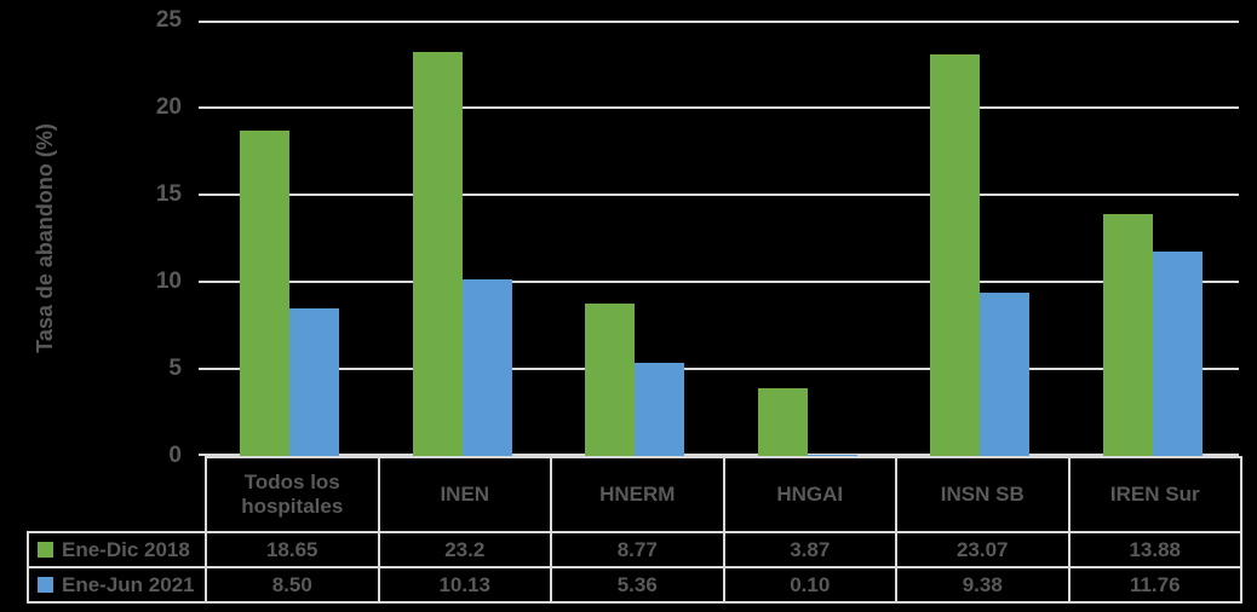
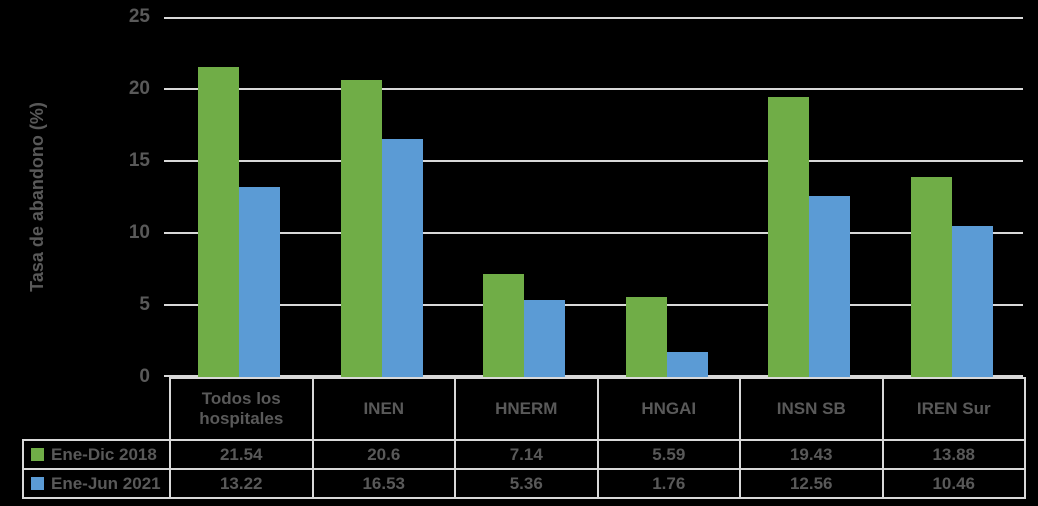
Ene-Dic 2018/Todos los hospitales: 18.65 -> 21.54
Ene-Jun 2021/Todos los hospitales: 8.50 -> 13.22
Ene-Dic 2018/INEN: 23.2 -> 20.6
Ene-Jun 2021/INEN: 10.13 -> 16.53
Ene-Dic 2018/HNERM: 8.77 -> 7.14
Ene-Dic 2018/HNGAI: 3.87 -> 5.59
Ene-Jun 2021/HNGAI: 0.10 -> 1.76
Ene-Dic 2018/INSN SB: 23.07 -> 19.43
Ene-Jun 2021/INSN SB: 9.38 -> 12.56
Ene-Jun 2021/IREN Sur: 11.76 -> 10.46
